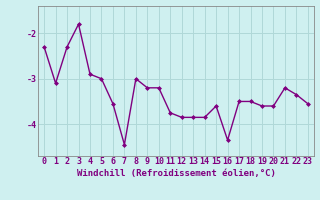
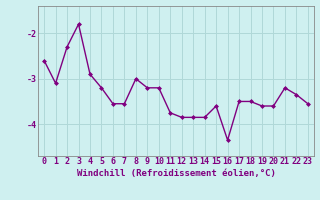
0: -2.30 -> -2.60
5: -3.00 -> -3.20
7: -4.45 -> -3.55
